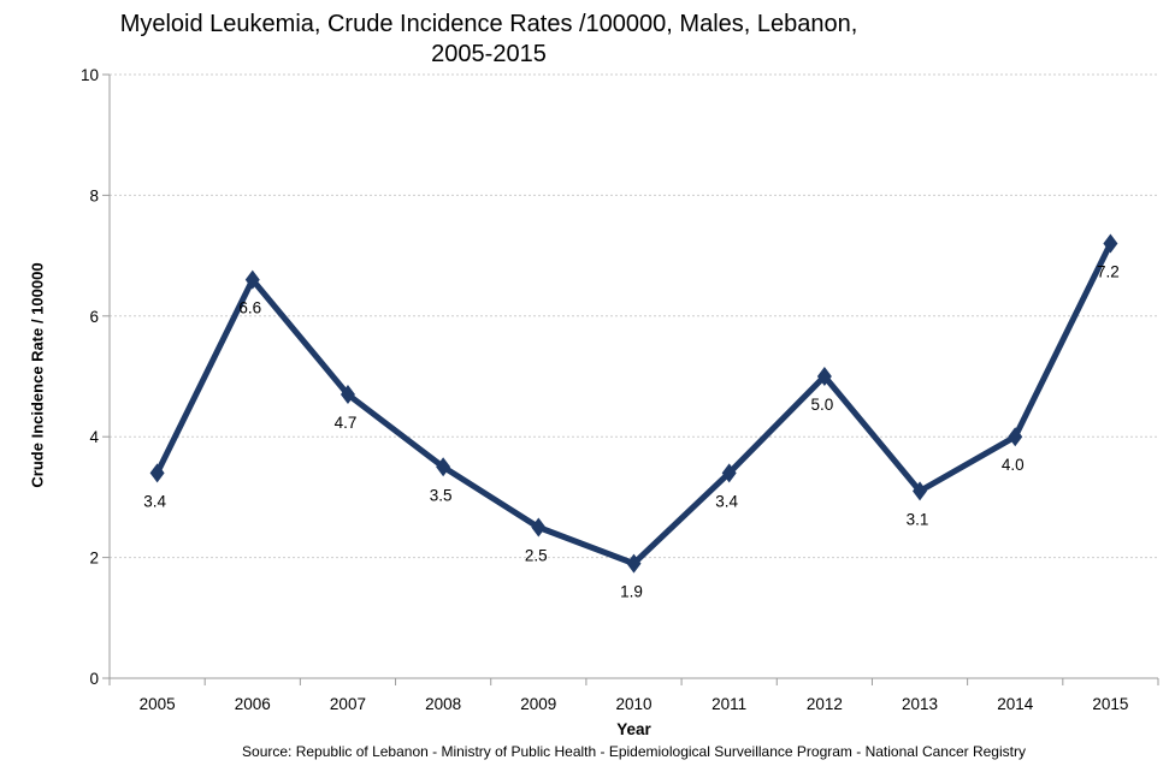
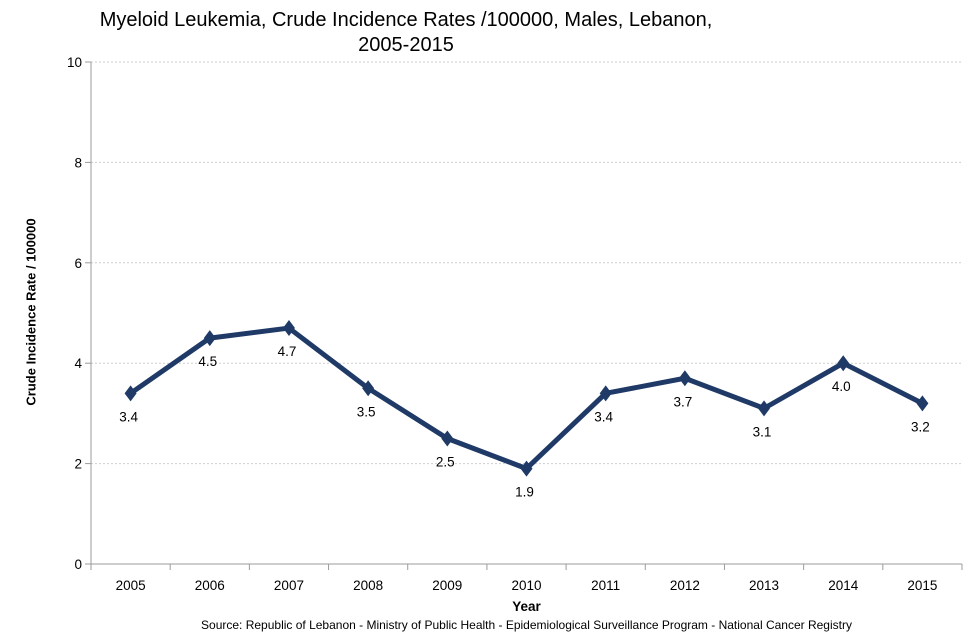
2006: 6.6 -> 4.5
2012: 5.0 -> 3.7
2015: 7.2 -> 3.2
